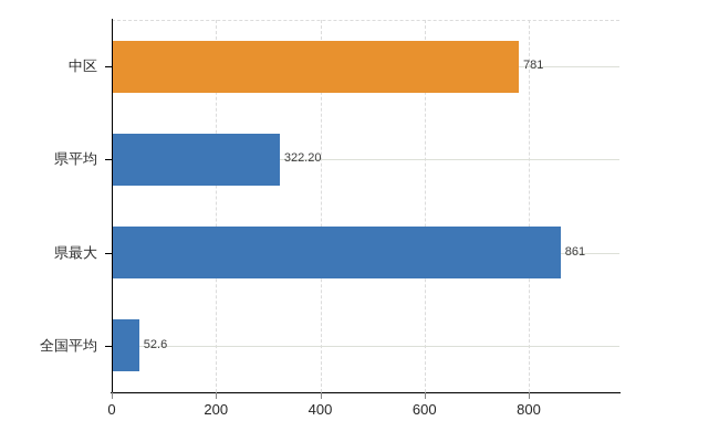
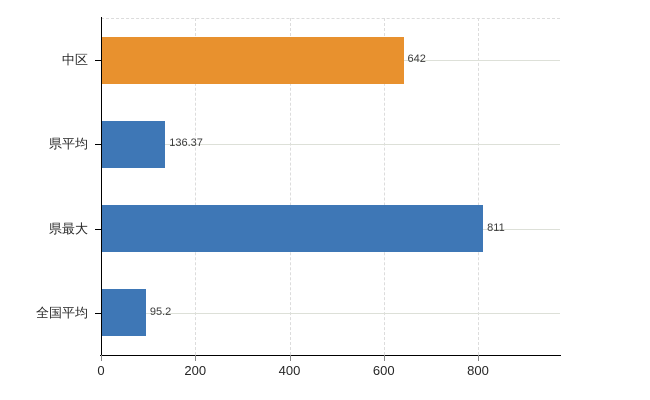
中区: 781 -> 642
県平均: 322.20 -> 136.37
県最大: 861 -> 811
全国平均: 52.6 -> 95.2
